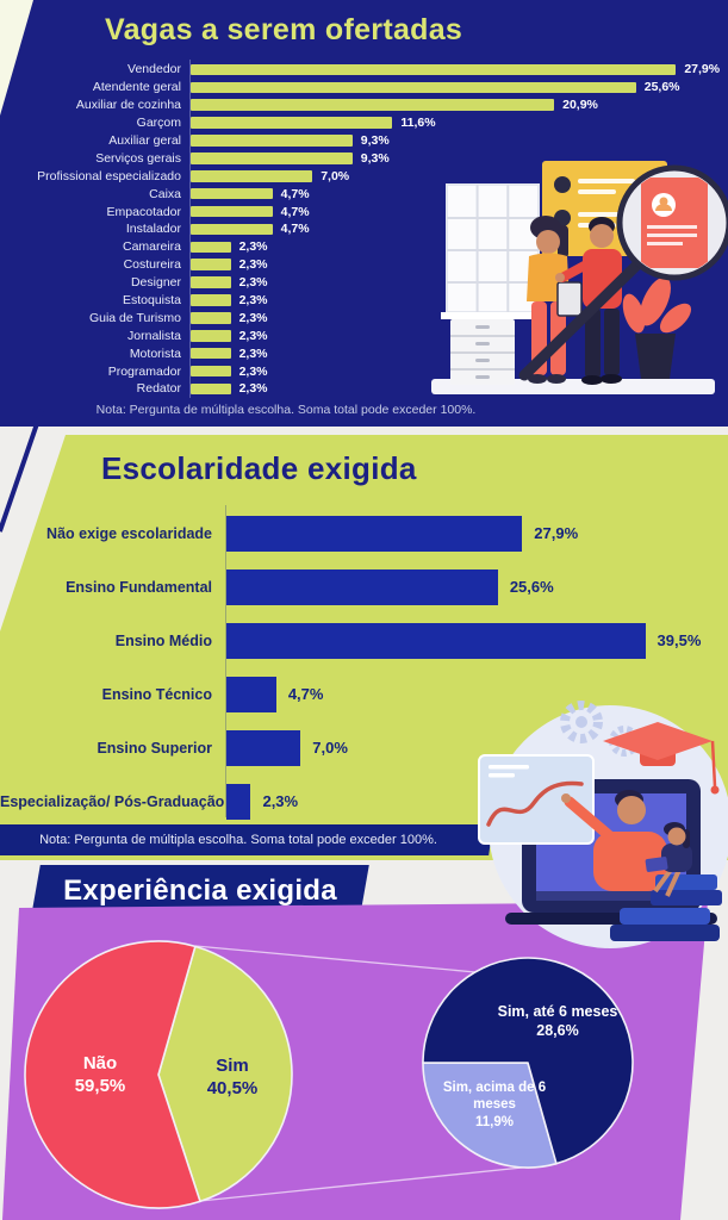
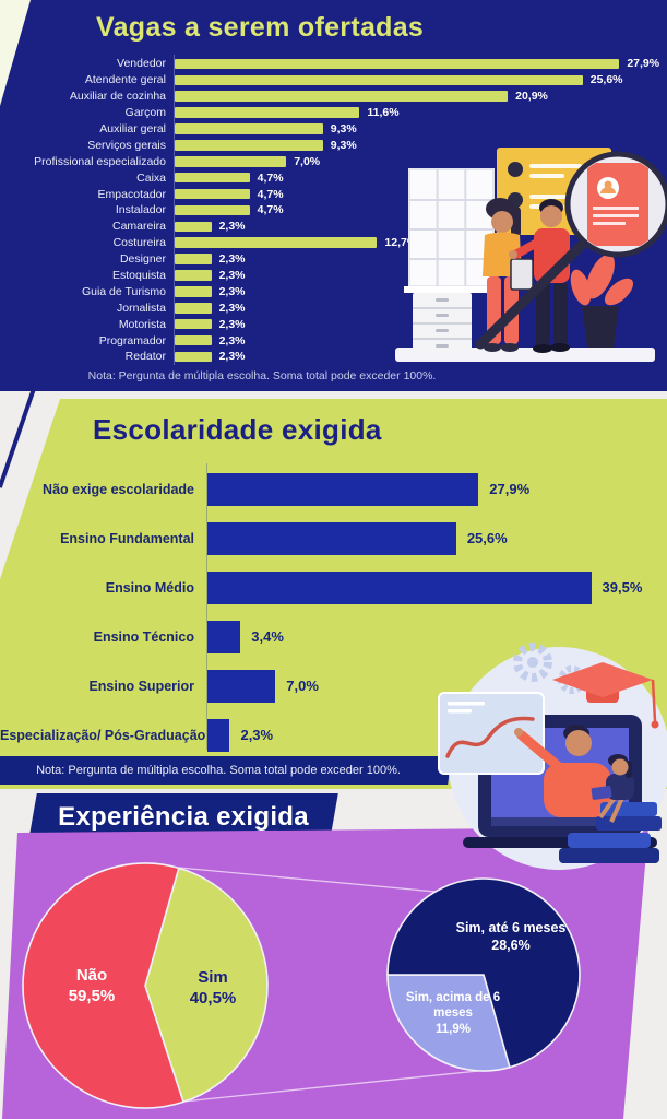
Vagas a serem ofertadas/Costureira: 2,3% -> 12,7%
Escolaridade exigida/Ensino Técnico: 4,7% -> 3,4%
